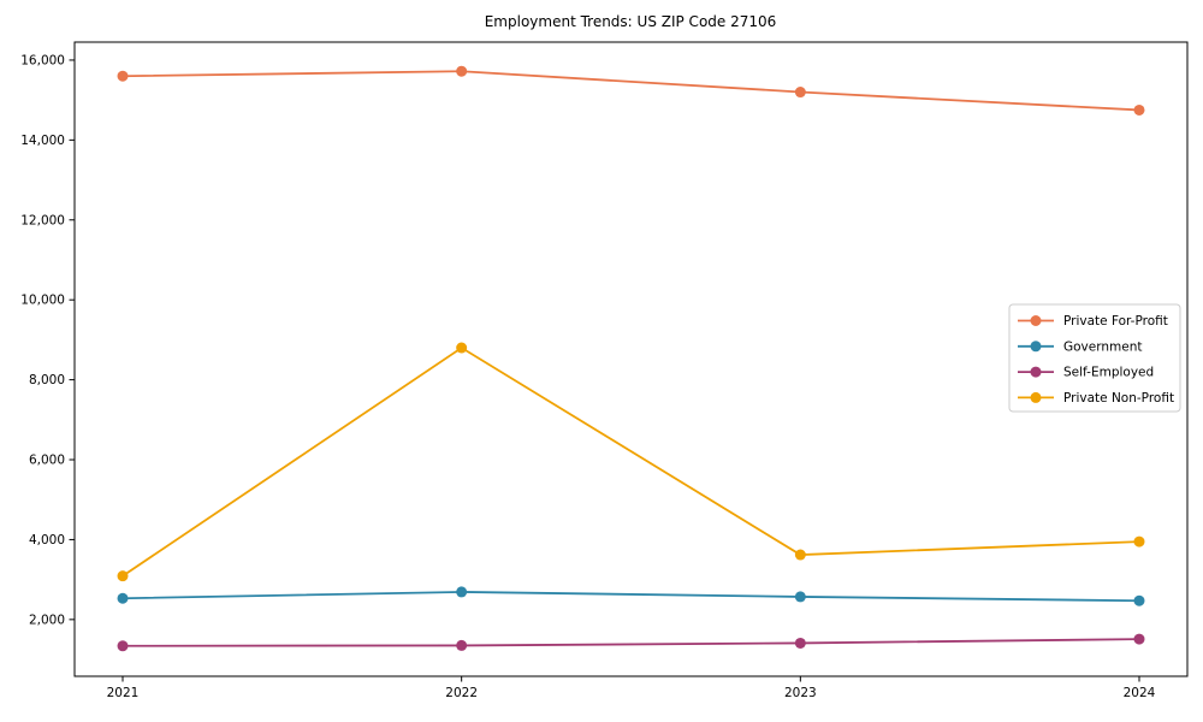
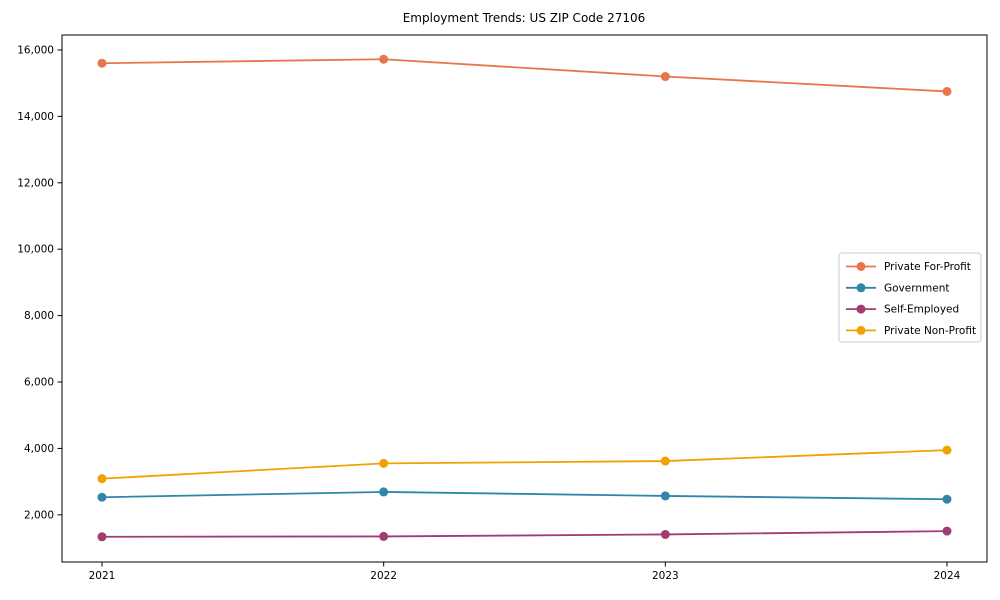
Private Non-Profit/2022: 8800 -> 3600
